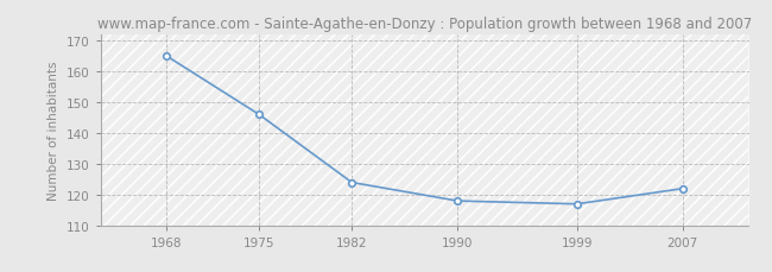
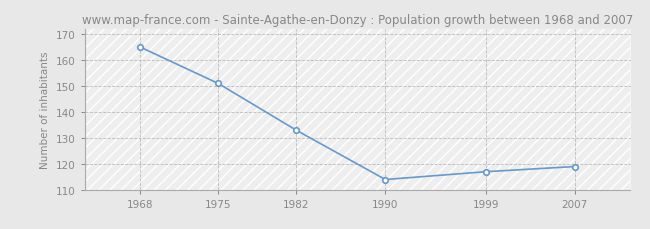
1975: 146 -> 151
1982: 124 -> 133
1990: 118 -> 114
2007: 122 -> 119
